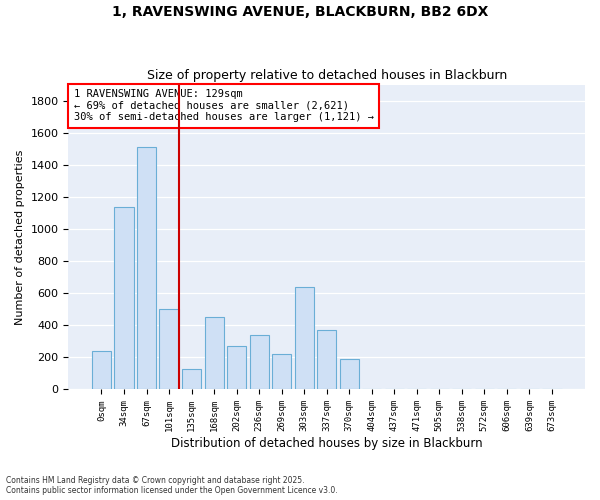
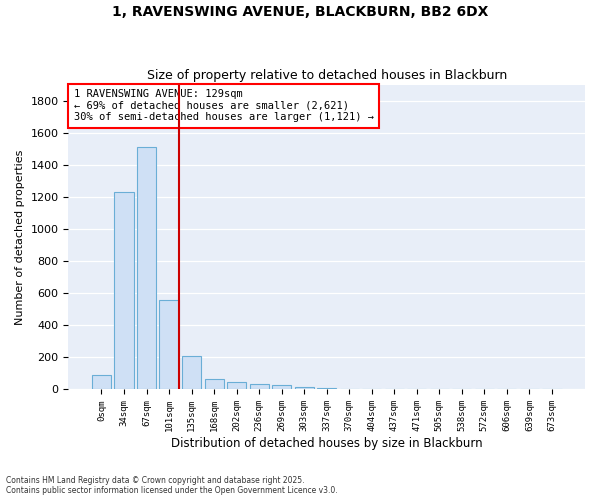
0sqm: 240 -> 90
34sqm: 1140 -> 1230
101sqm: 500 -> 560
135sqm: 130 -> 210
168sqm: 450 -> 60
202sqm: 270 -> 40
236sqm: 340 -> 40
269sqm: 220 -> 20
303sqm: 640 -> 20
337sqm: 370 -> 10
370sqm: 190 -> 0
